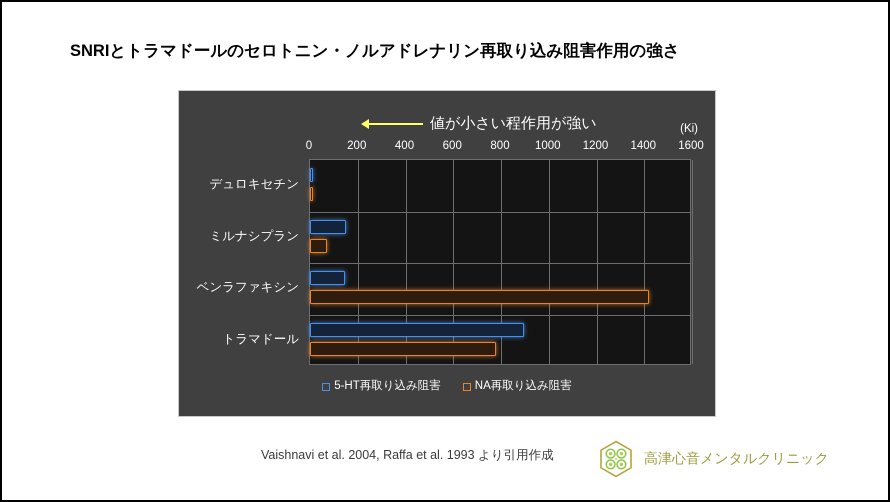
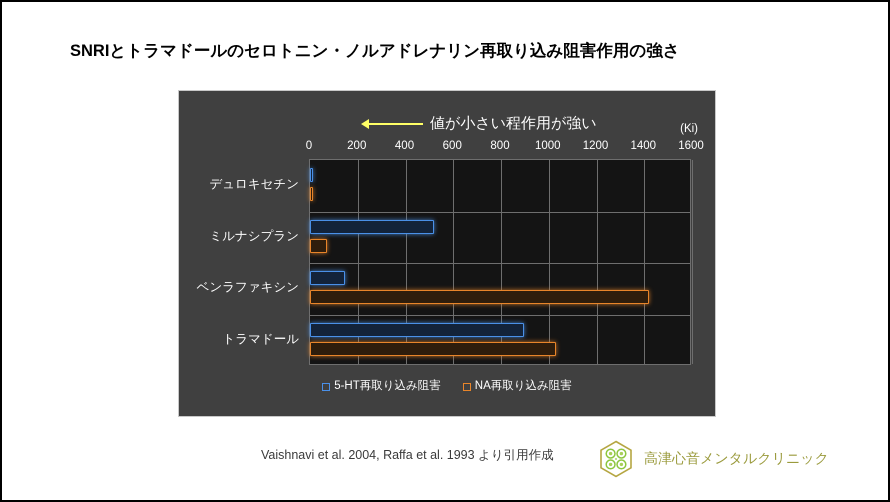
5-HT再取り込み阻害/ミルナシプラン: 150 -> 520
NA再取り込み阻害/トラマドール: 780 -> 1030
